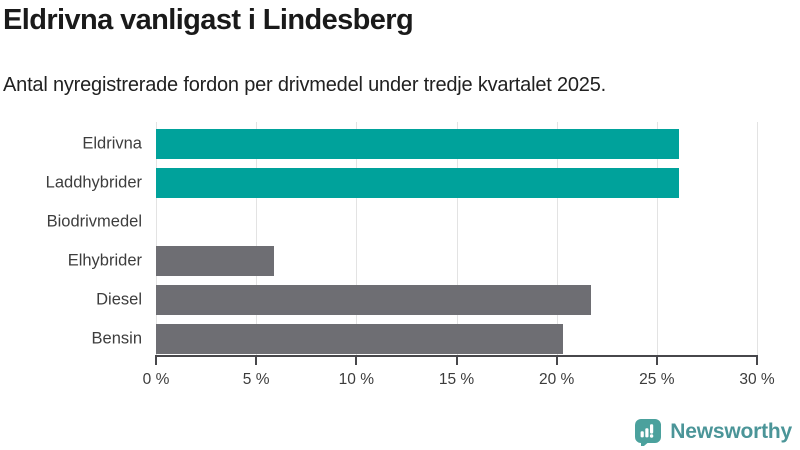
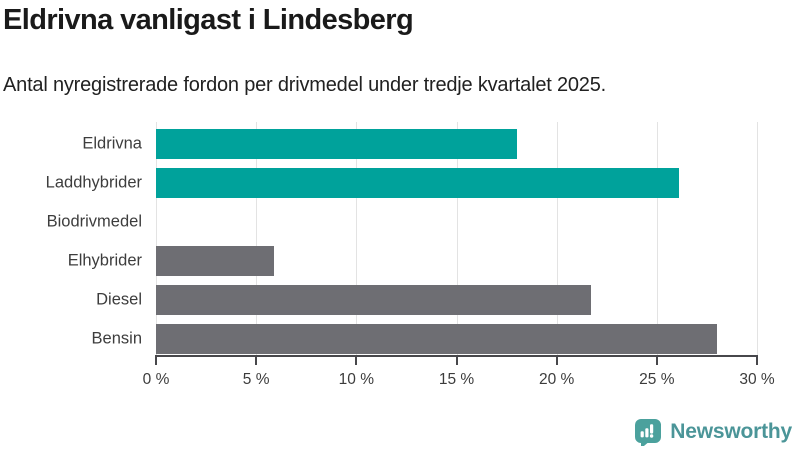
Eldrivna: 26.1% -> 18.0%
Bensin: 20.3% -> 28.0%
